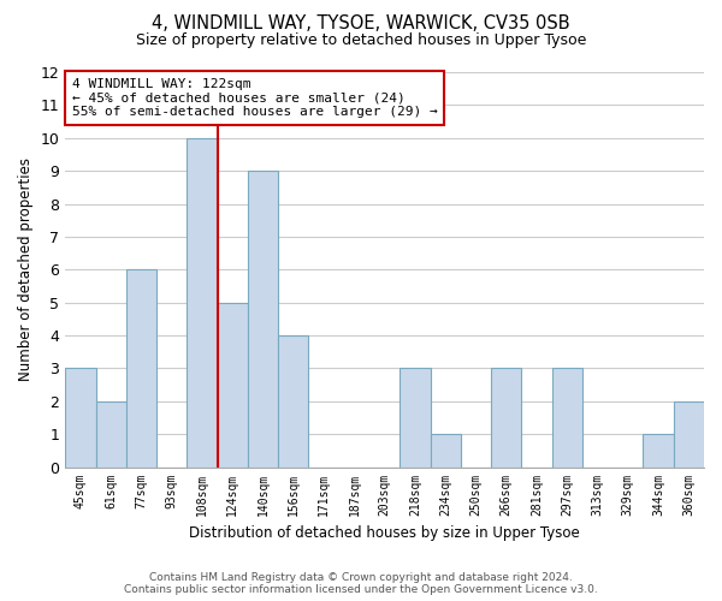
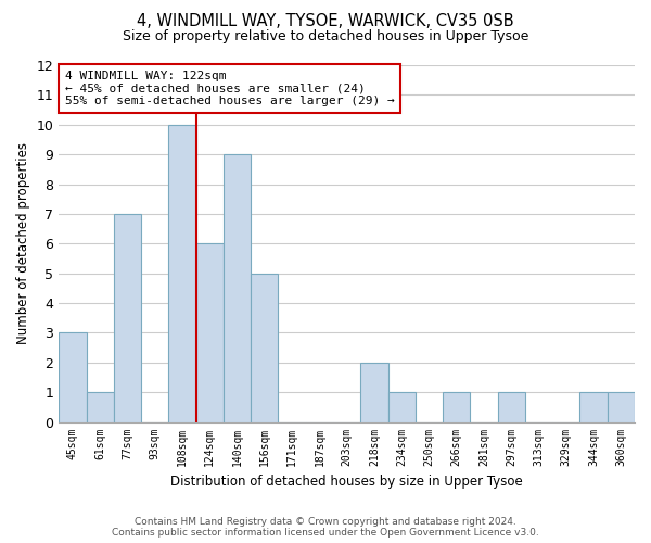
61sqm: 2 -> 1
77sqm: 6 -> 7
124sqm: 5 -> 6
156sqm: 4 -> 5
218sqm: 3 -> 2
266sqm: 3 -> 1
297sqm: 3 -> 1
360sqm: 2 -> 1
